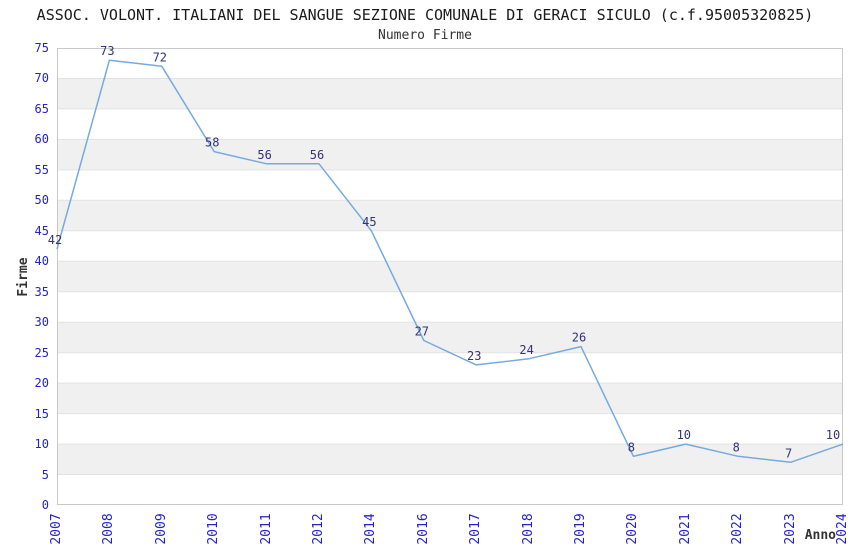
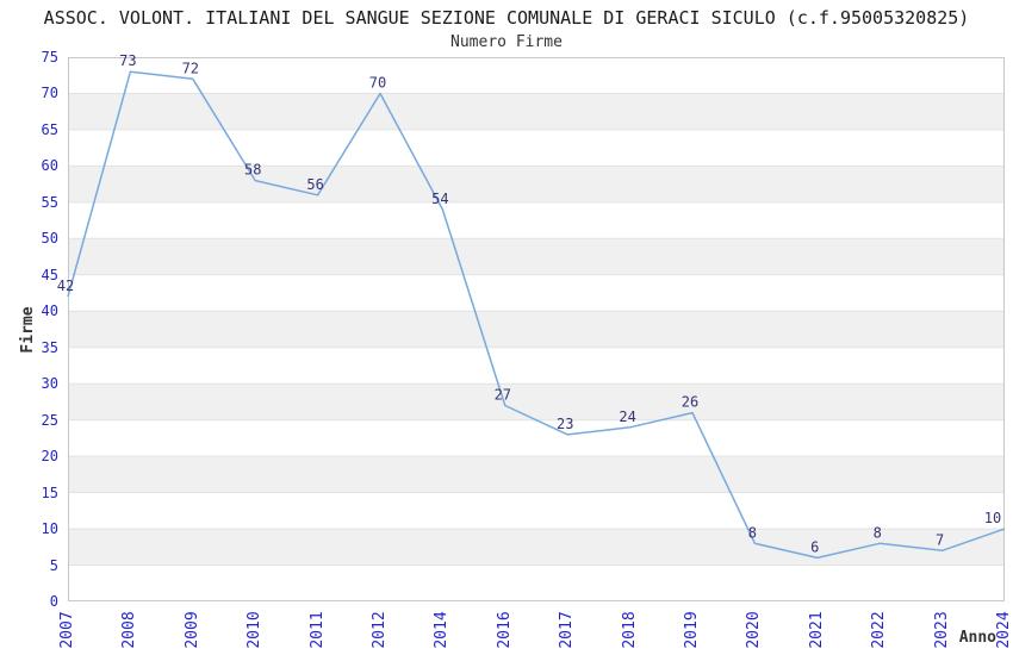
2012: 56 -> 70
2014: 45 -> 54
2021: 10 -> 6
